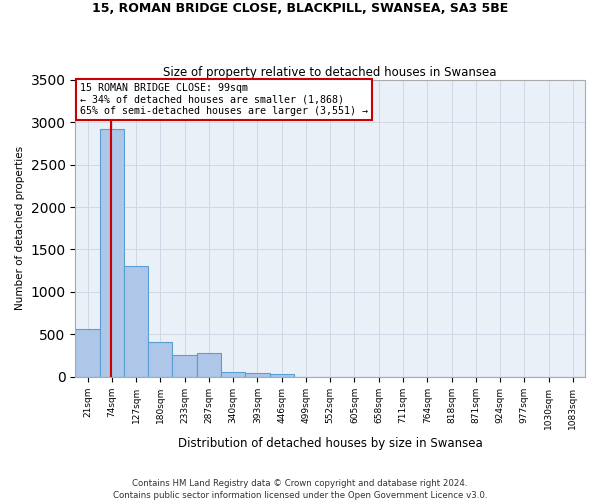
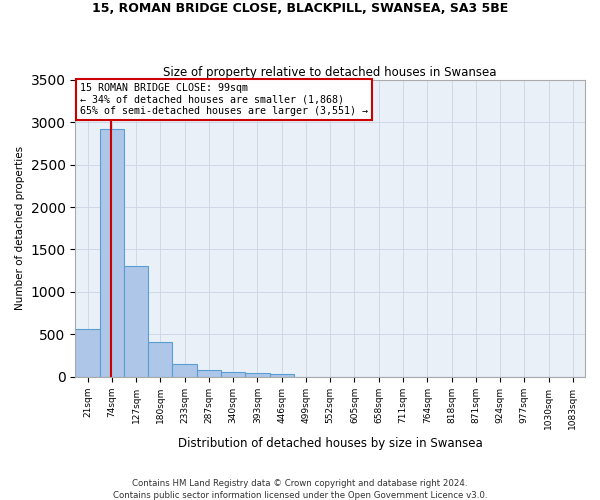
233sqm: 260 -> 160
287sqm: 280 -> 80
